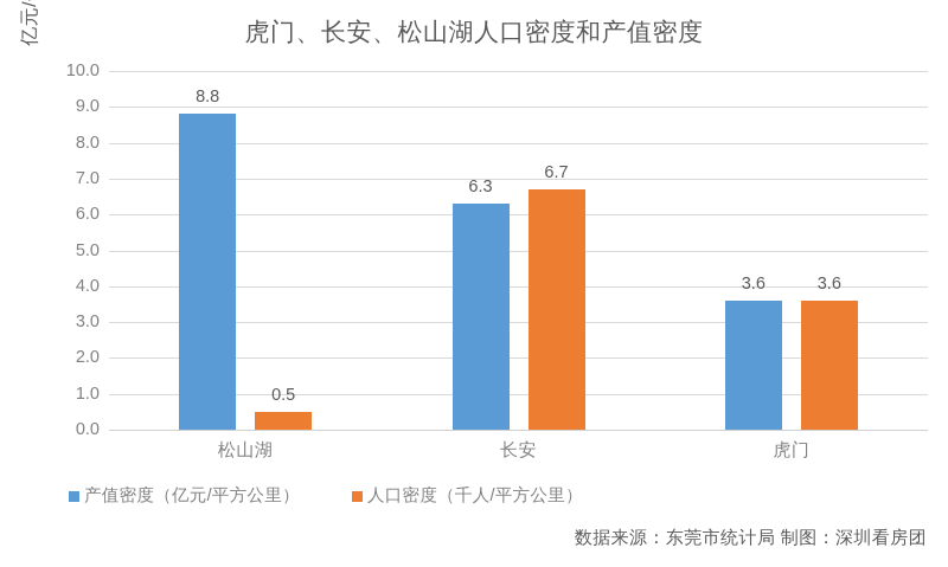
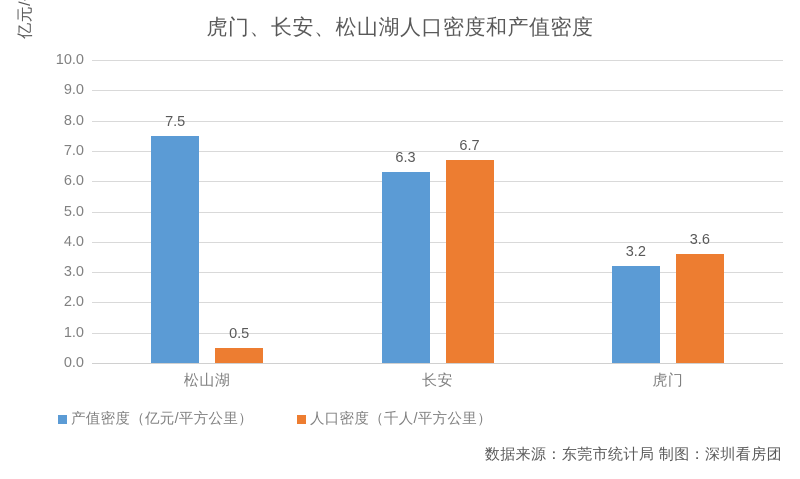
产值密度（亿元/平方公里）/松山湖: 8.8 -> 7.5
产值密度（亿元/平方公里）/虎门: 3.6 -> 3.2
